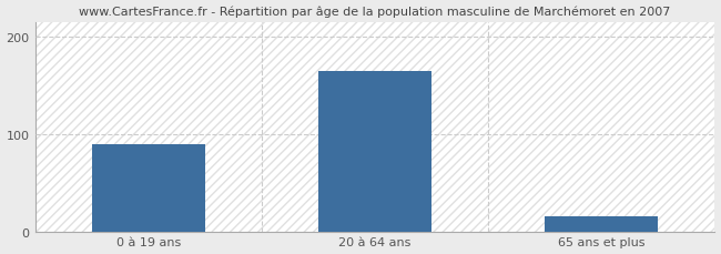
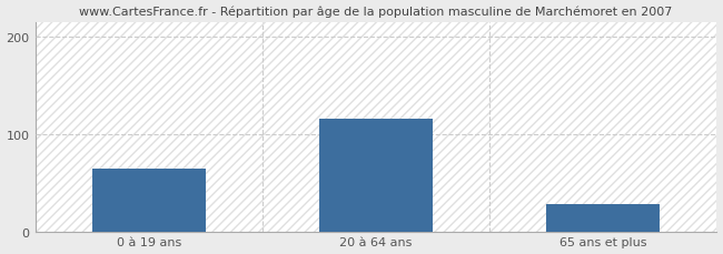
0 à 19 ans: 90 -> 64
20 à 64 ans: 165 -> 116
65 ans et plus: 15 -> 28
